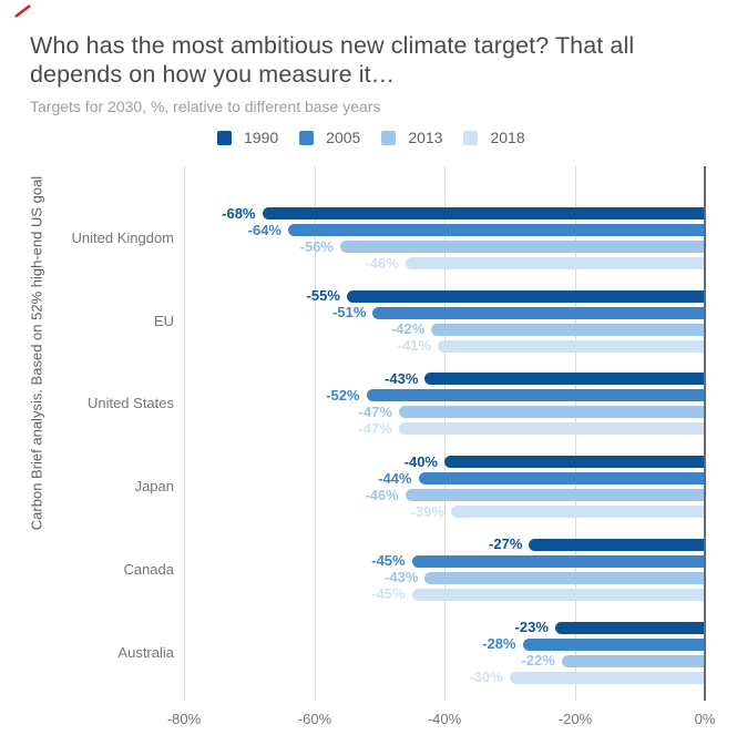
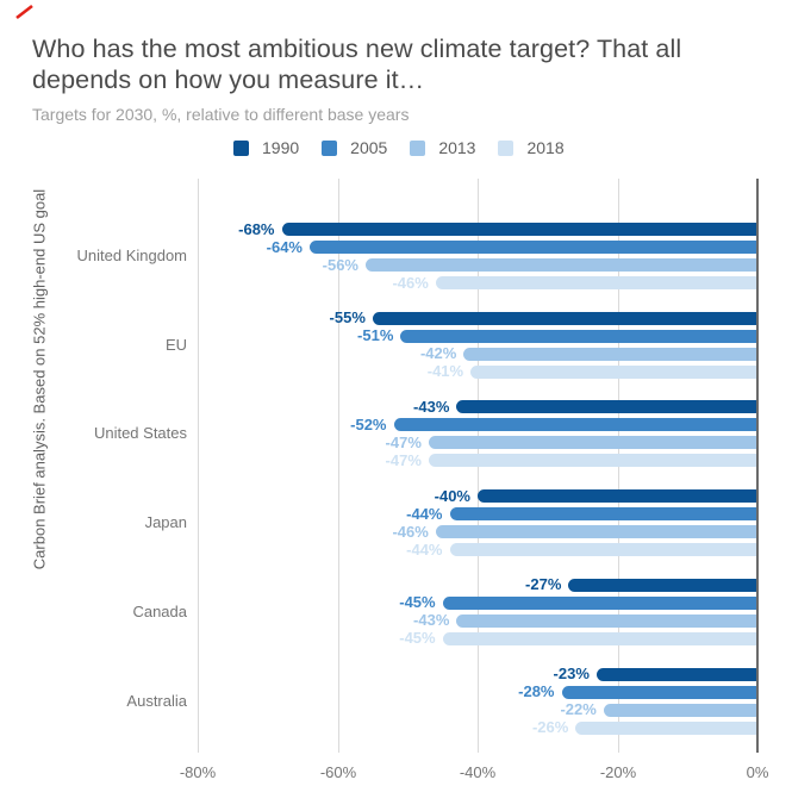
2018/Japan: -39% -> -44%
2018/Australia: -30% -> -26%
